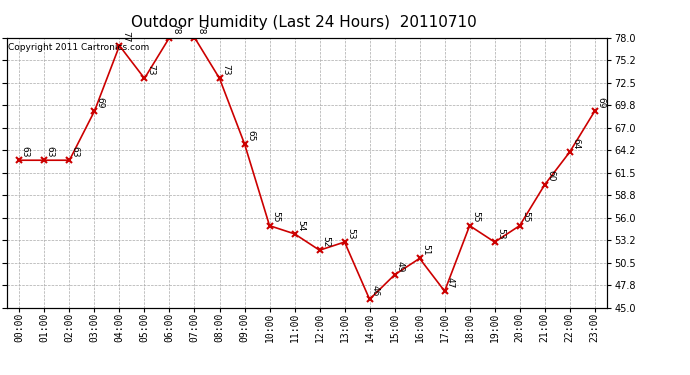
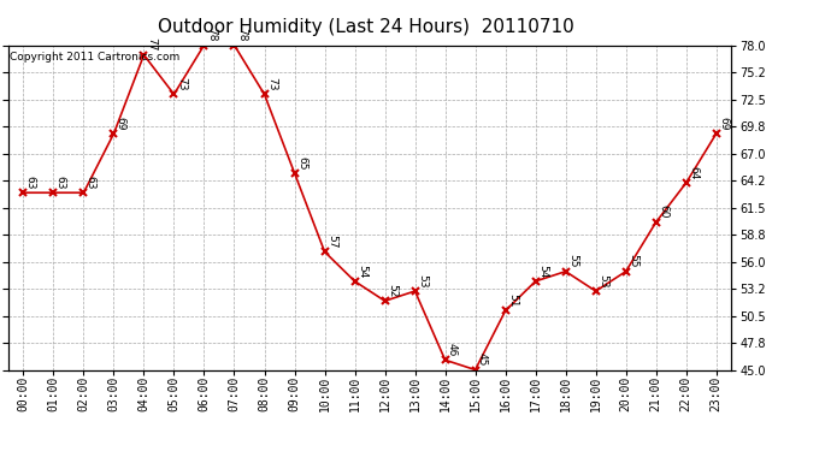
10:00: 55 -> 57
15:00: 49 -> 45
17:00: 47 -> 54
